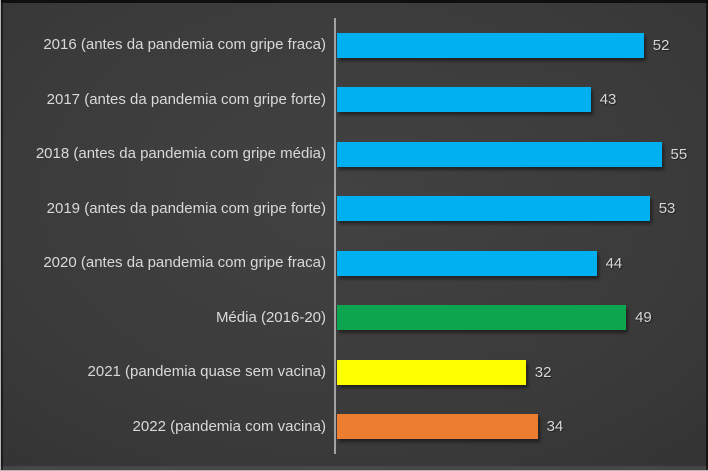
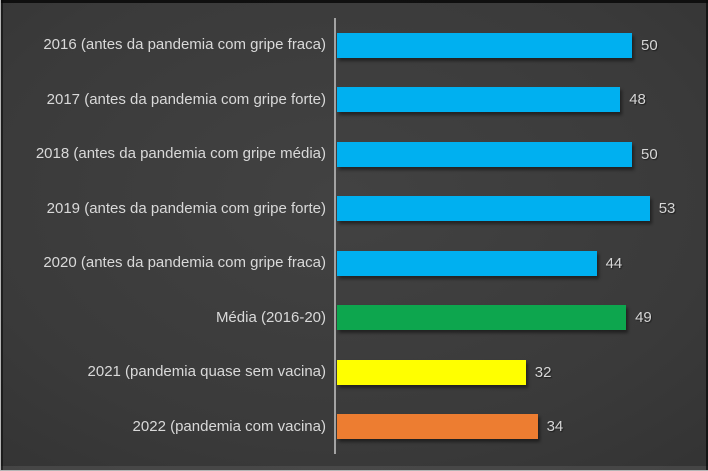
2016 (antes da pandemia com gripe fraca): 52 -> 50
2017 (antes da pandemia com gripe forte): 43 -> 48
2018 (antes da pandemia com gripe média): 55 -> 50
